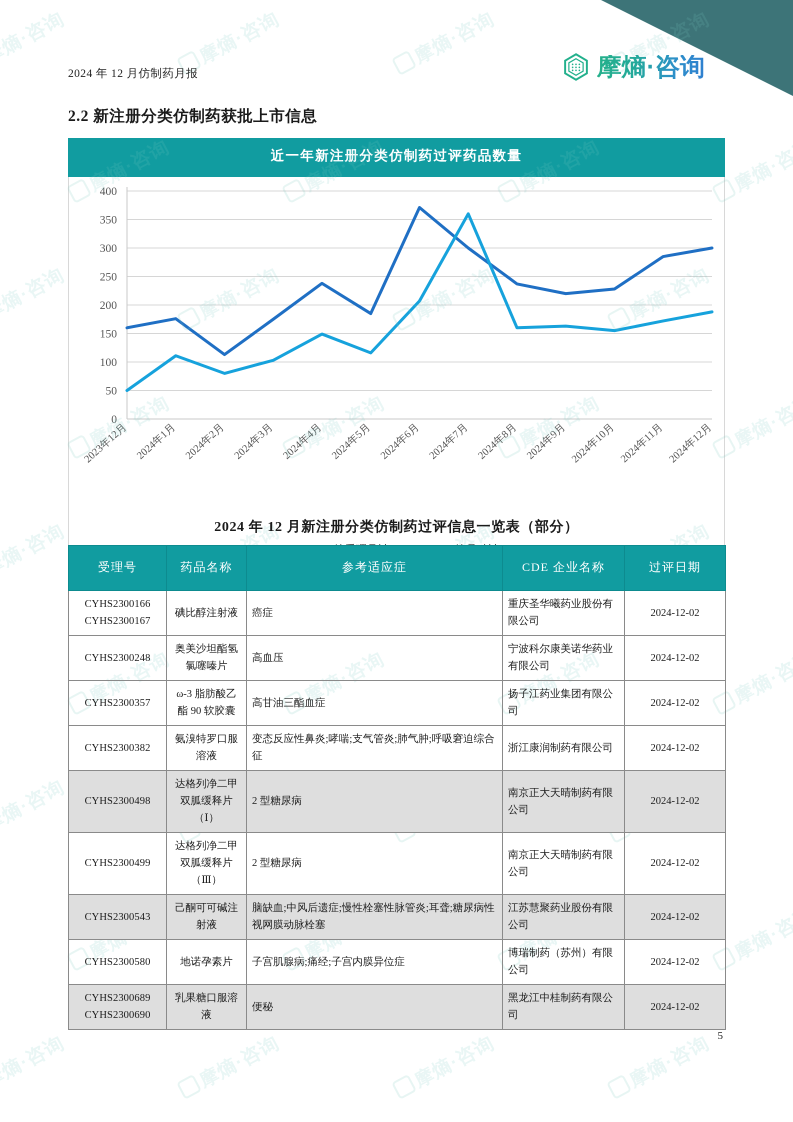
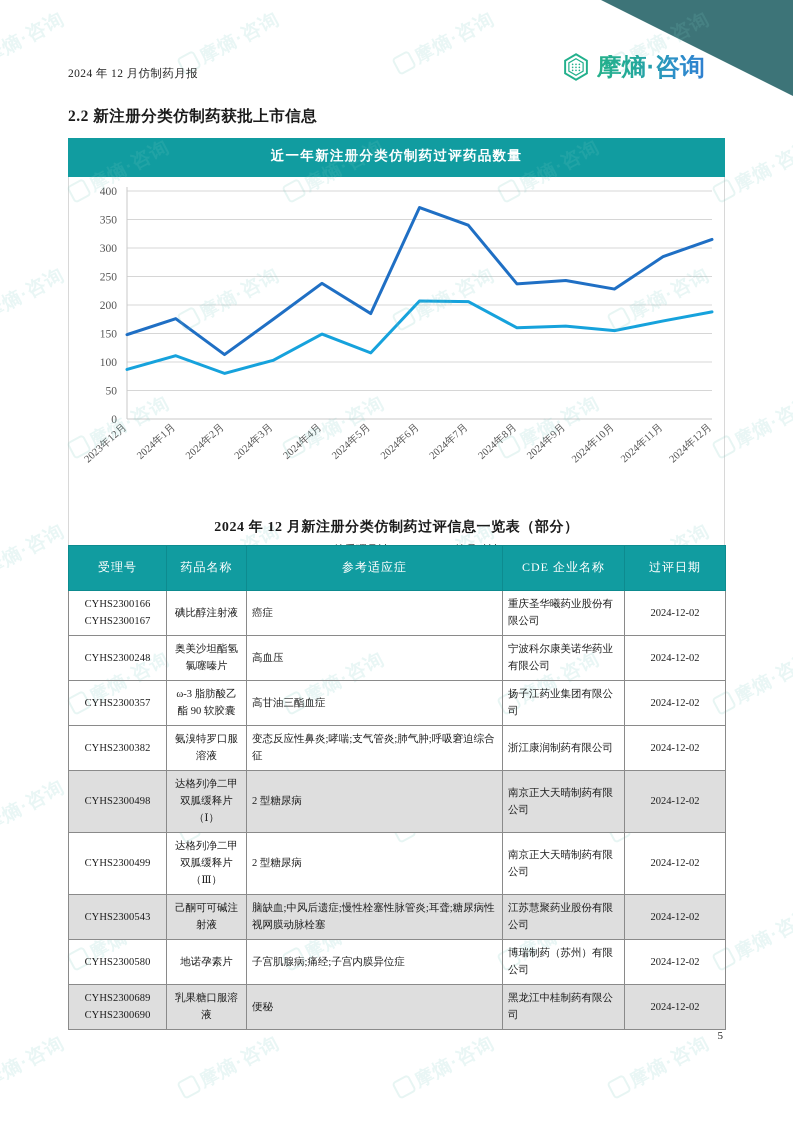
按受理号计/2023年12月: 160 -> 150
按品种计/2023年12月: 50 -> 90
按受理号计/2024年7月: 300 -> 340
按品种计/2024年7月: 360 -> 210
按受理号计/2024年9月: 220 -> 240
按受理号计/2024年12月: 300 -> 320
